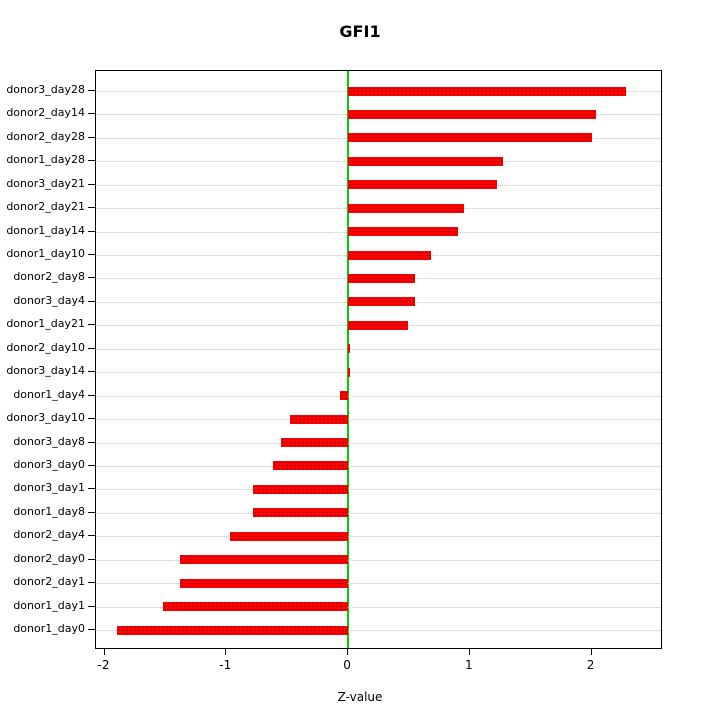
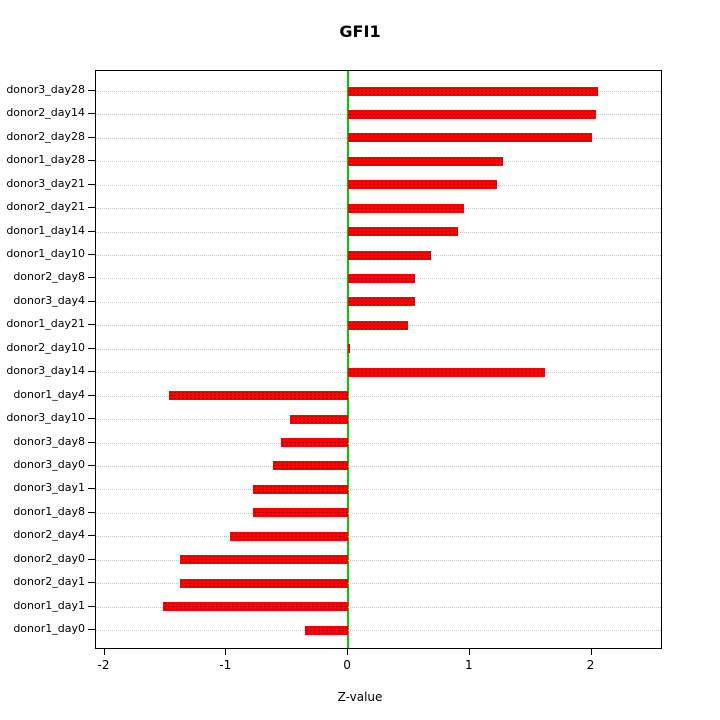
donor3_day28: 2.28 -> 2.05
donor3_day14: 0.01 -> 1.62
donor1_day4: -0.07 -> -1.47
donor1_day0: -1.90 -> -0.35
